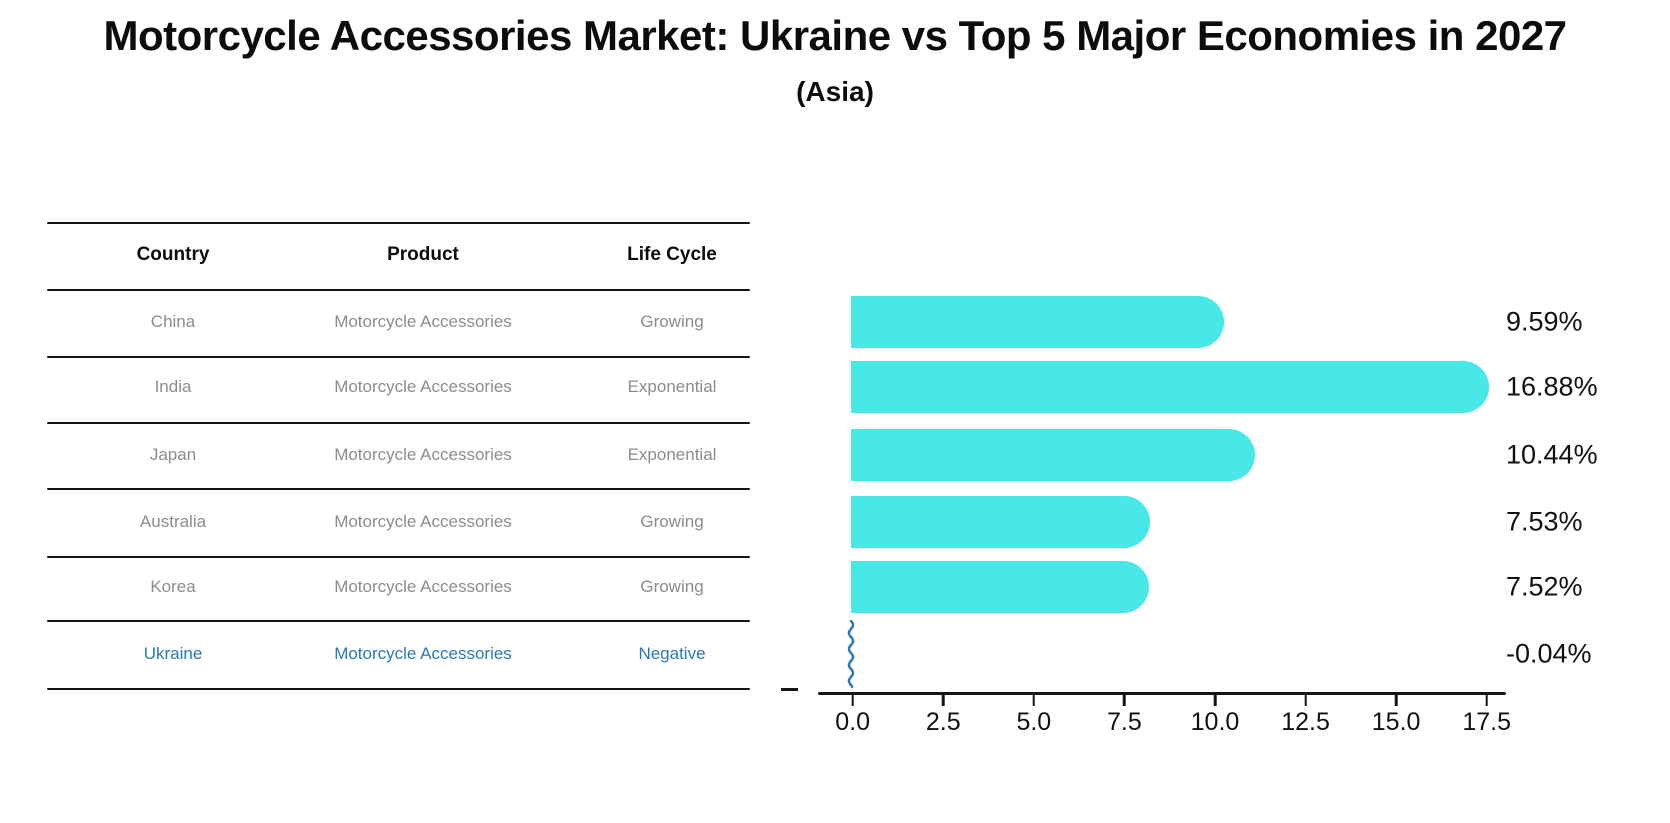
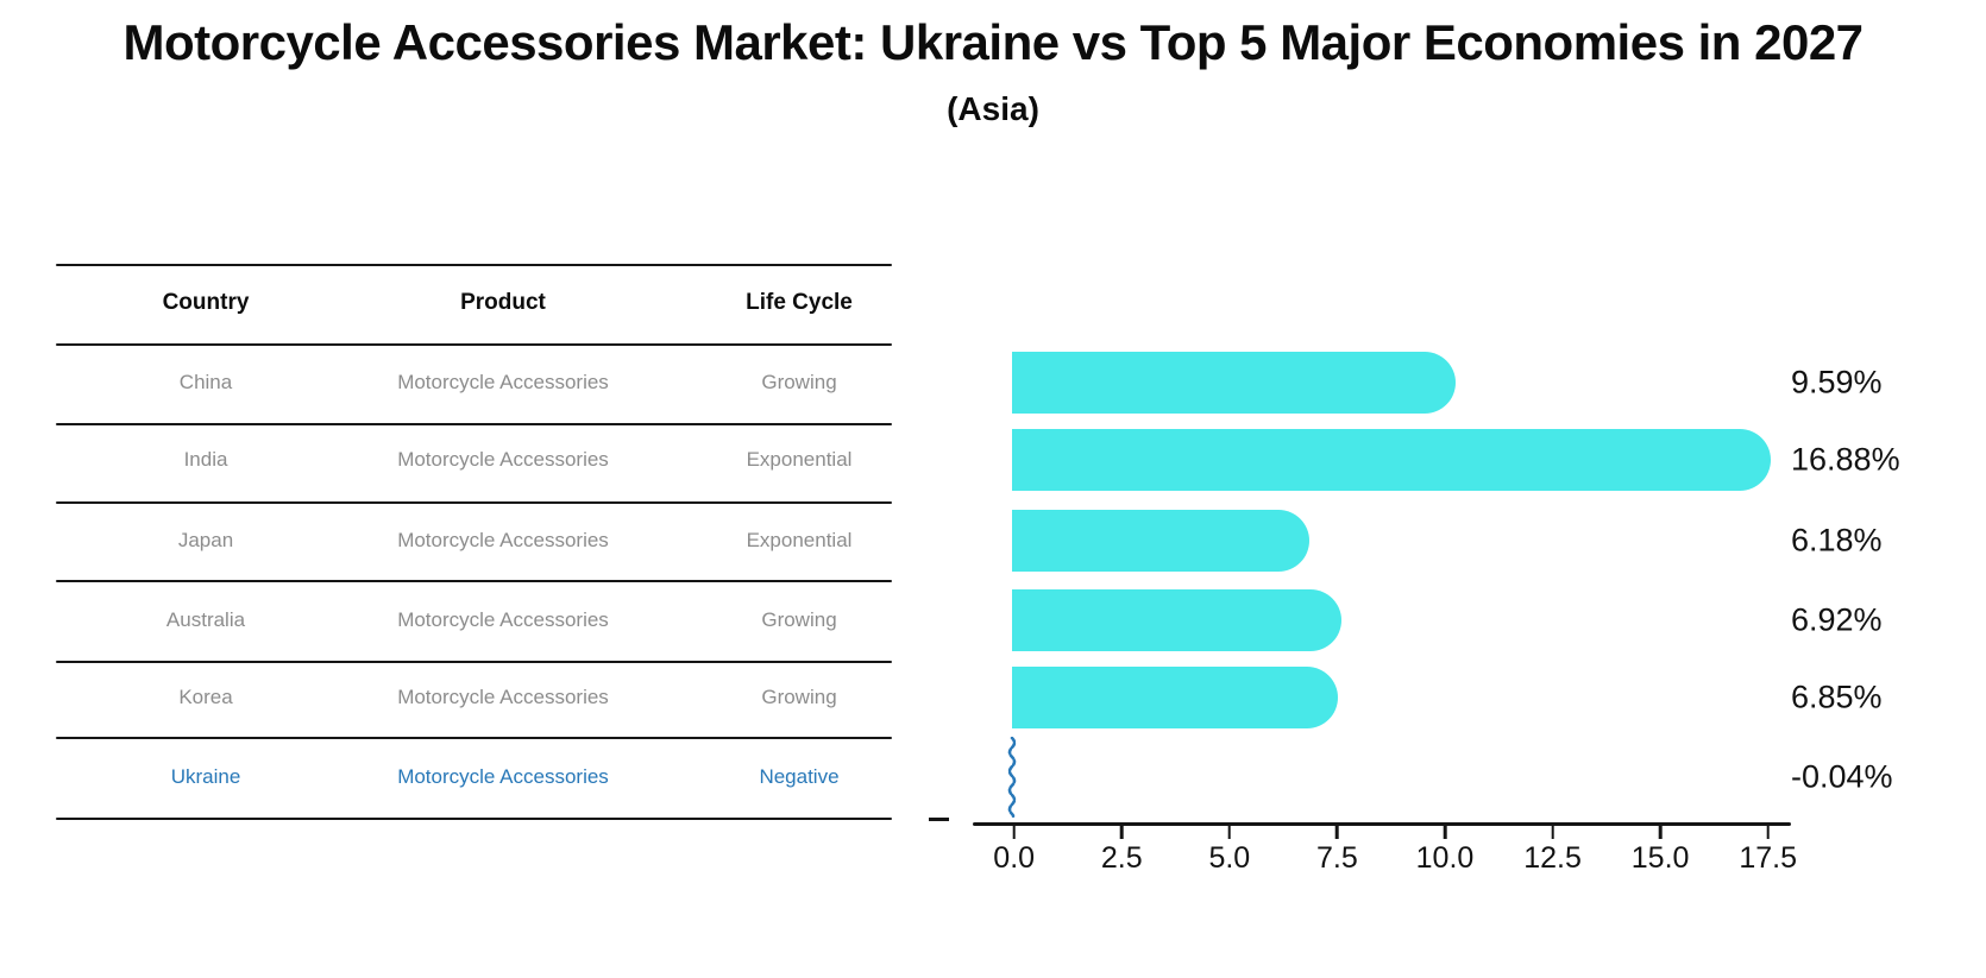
Japan: 10.44% -> 6.18%
Australia: 7.53% -> 6.92%
Korea: 7.52% -> 6.85%
